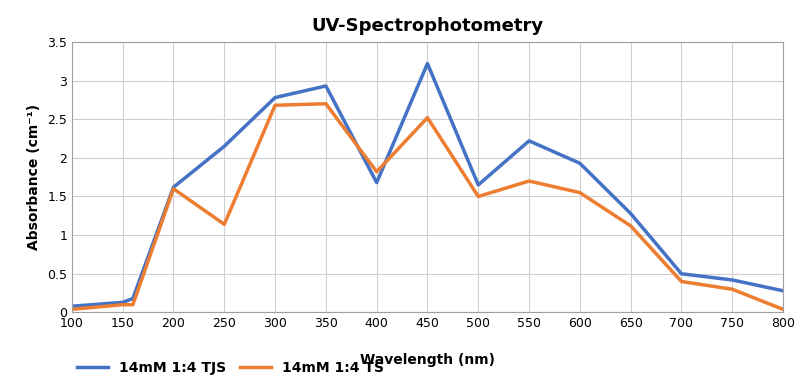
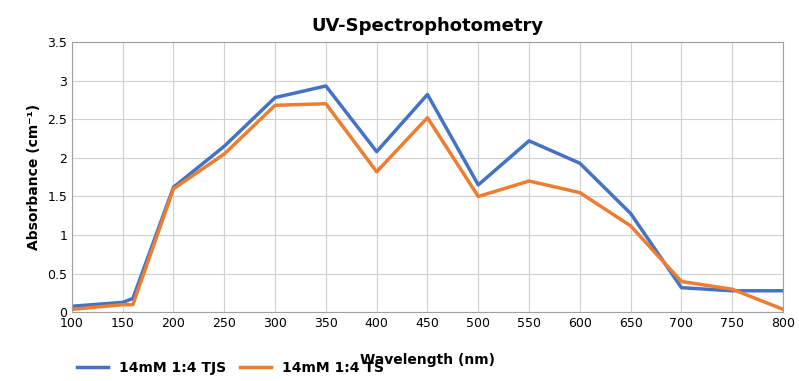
14mM 1:4 TS/250: 1.14 -> 2.05
14mM 1:4 TJS/400: 1.68 -> 2.08
14mM 1:4 TJS/450: 3.22 -> 2.82
14mM 1:4 TJS/700: 0.50 -> 0.32
14mM 1:4 TJS/750: 0.42 -> 0.28
